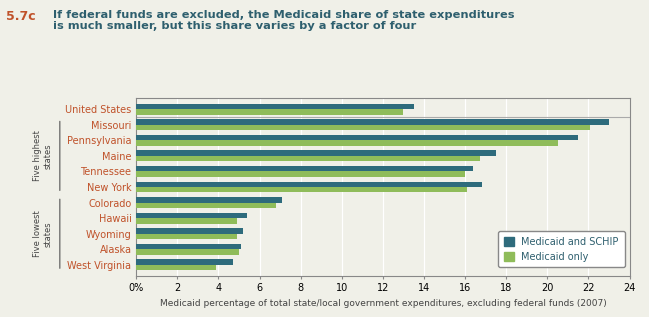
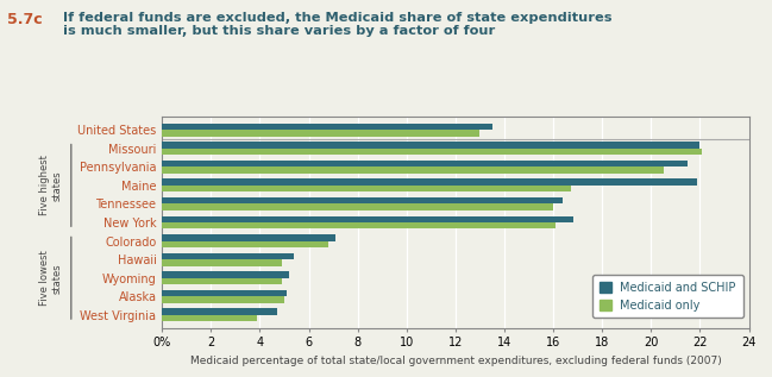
Medicaid and SCHIP/Missouri: 23.0 -> 22.0
Medicaid and SCHIP/Maine: 17.5 -> 21.9
